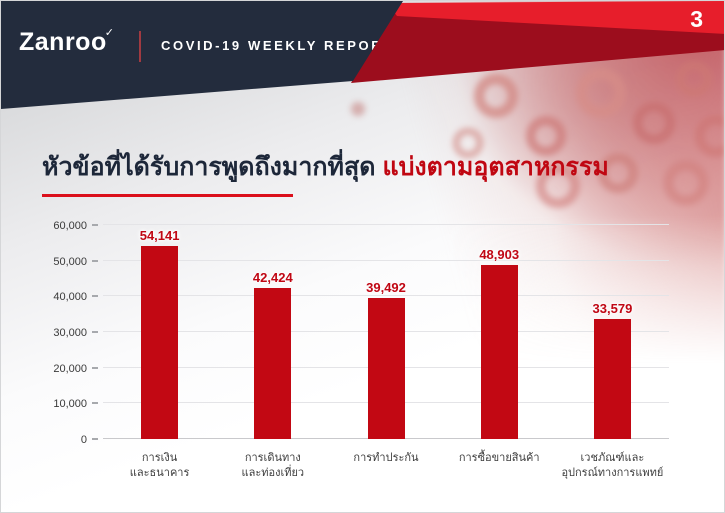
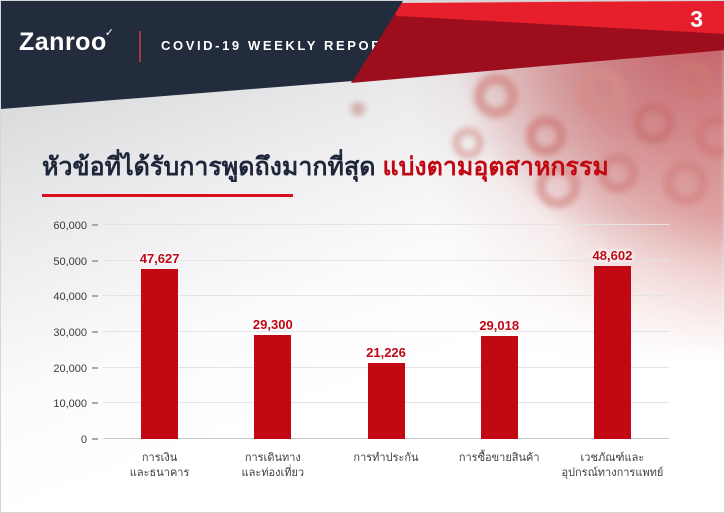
การเงิน และธนาคาร: 54,141 -> 47,627
การเดินทาง และท่องเที่ยว: 42,424 -> 29,300
การทำประกัน: 39,492 -> 21,226
การซื้อขายสินค้า: 48,903 -> 29,018
เวชภัณฑ์และ อุปกรณ์ทางการแพทย์: 33,579 -> 48,602
